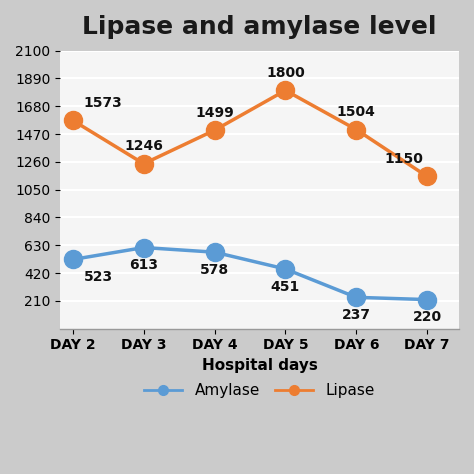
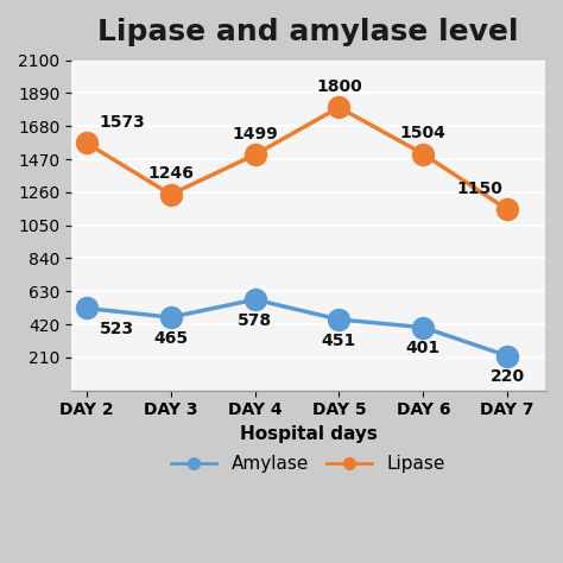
Amylase/DAY 3: 613 -> 465
Amylase/DAY 6: 237 -> 401
